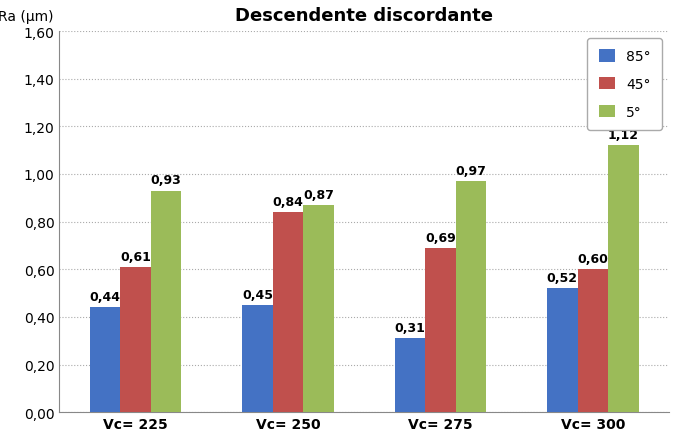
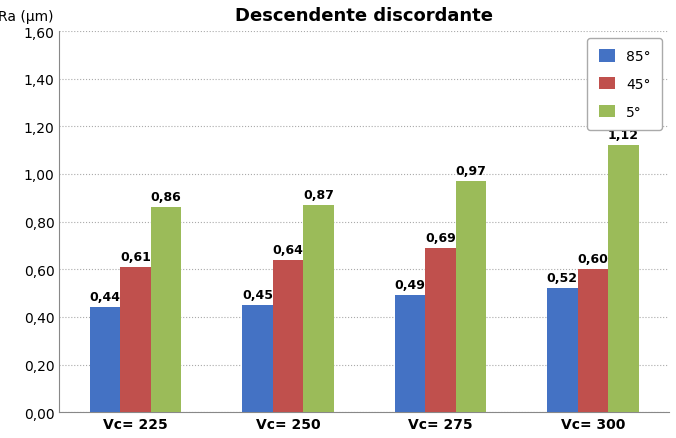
5°/Vc= 225: 0,93 -> 0,86
45°/Vc= 250: 0,84 -> 0,64
85°/Vc= 275: 0,31 -> 0,49
